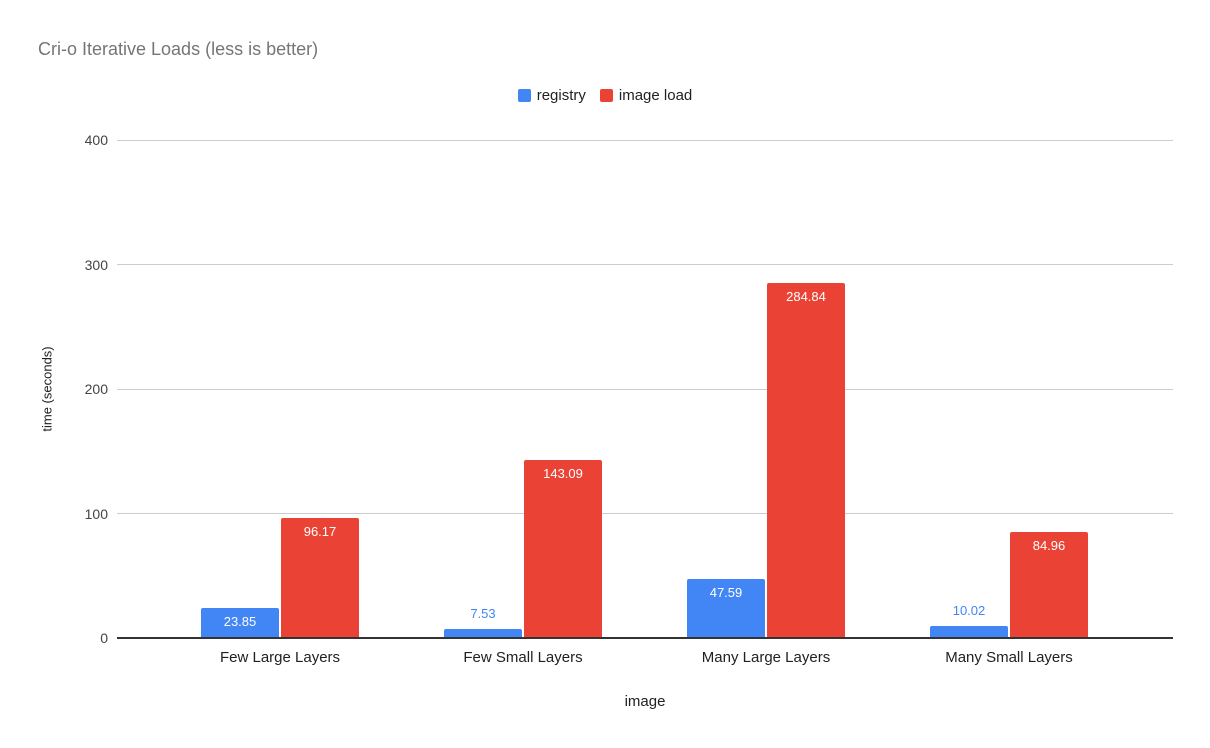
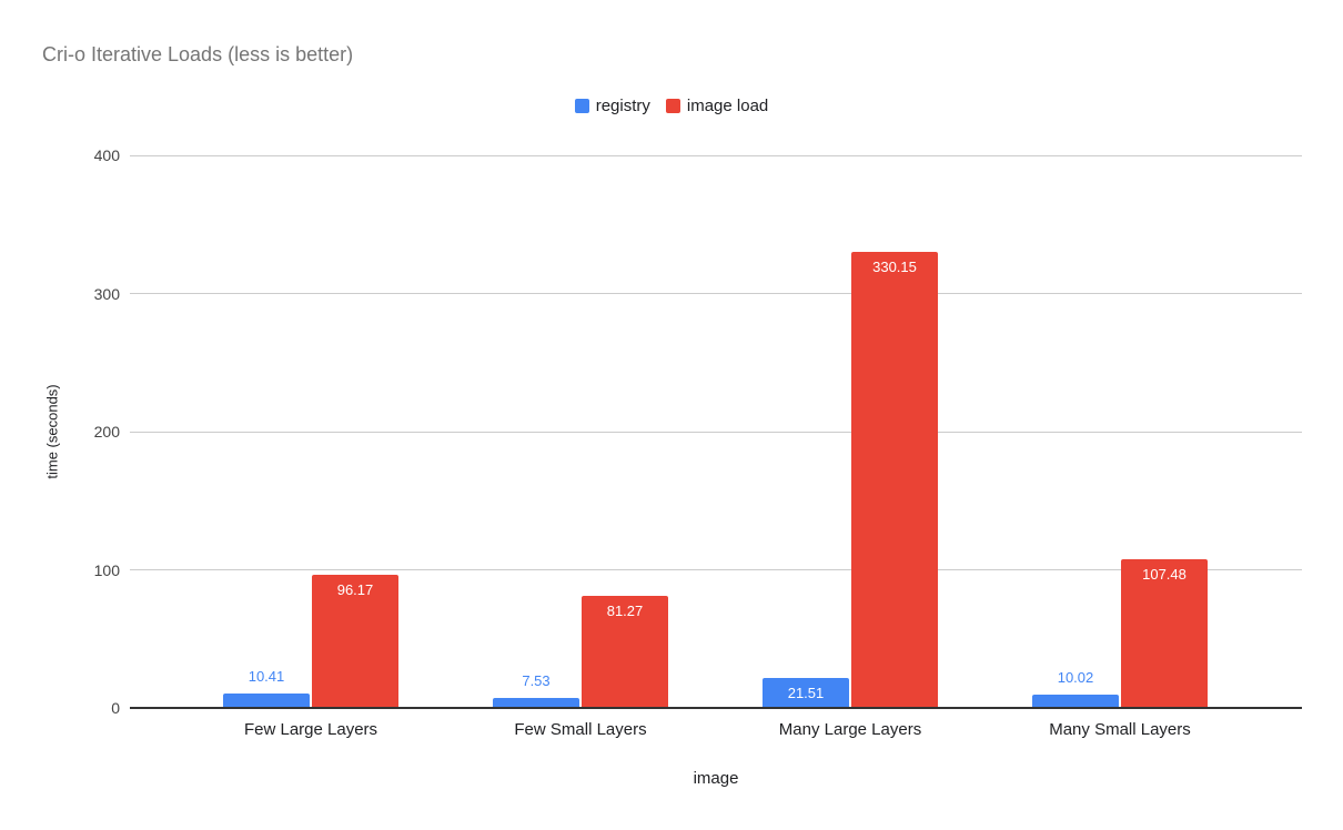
registry/Few Large Layers: 23.85 -> 10.41
image load/Few Small Layers: 143.09 -> 81.27
registry/Many Large Layers: 47.59 -> 21.51
image load/Many Large Layers: 284.84 -> 330.15
image load/Many Small Layers: 84.96 -> 107.48
